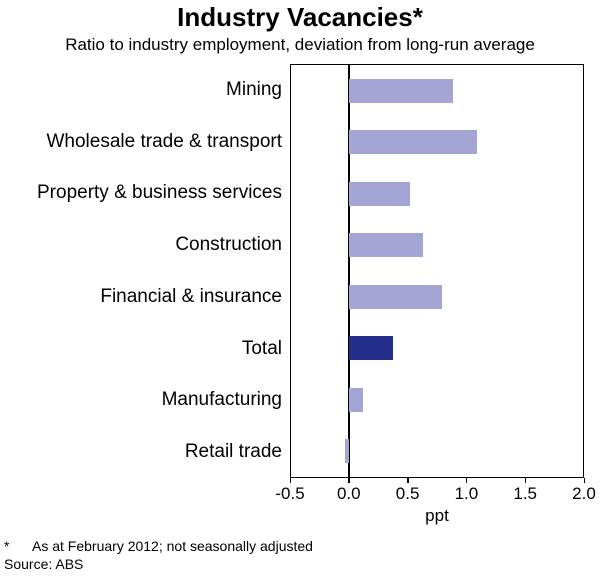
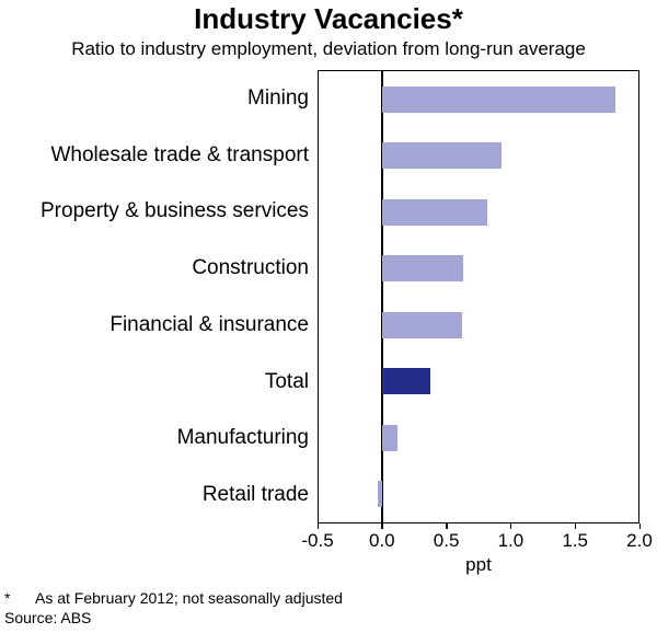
Mining: 0.89 -> 1.82
Wholesale trade & transport: 1.09 -> 0.93
Property & business services: 0.52 -> 0.82
Financial & insurance: 0.79 -> 0.62
